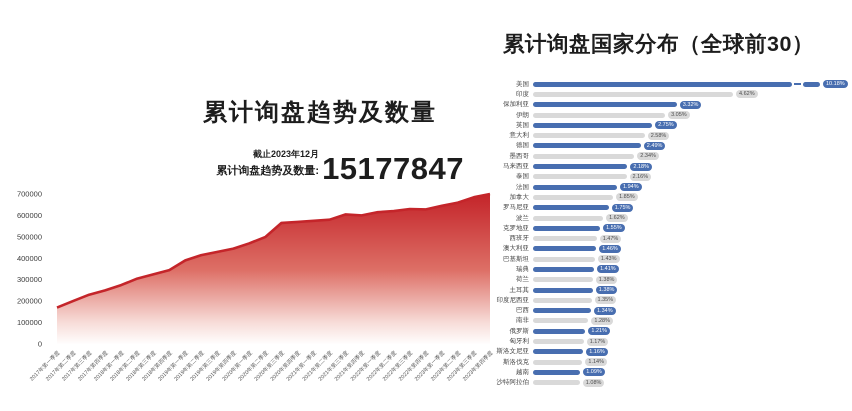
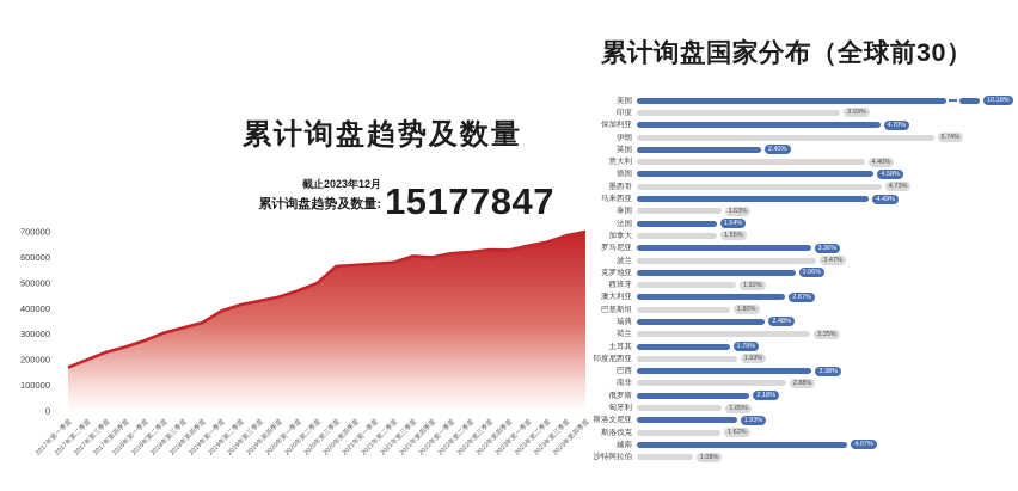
累计询盘国家分布（全球前30）/印度: 4.62% -> 3.93%
累计询盘国家分布（全球前30）/保加利亚: 3.32% -> 4.70%
累计询盘国家分布（全球前30）/伊朗: 3.05% -> 5.74%
累计询盘国家分布（全球前30）/英国: 2.75% -> 2.40%
累计询盘国家分布（全球前30）/意大利: 2.58% -> 4.40%
累计询盘国家分布（全球前30）/德国: 2.49% -> 4.58%
累计询盘国家分布（全球前30）/墨西哥: 2.34% -> 4.73%
累计询盘国家分布（全球前30）/马来西亚: 2.18% -> 4.49%
累计询盘国家分布（全球前30）/泰国: 2.16% -> 1.63%
累计询盘国家分布（全球前30）/法国: 1.94% -> 1.54%
累计询盘国家分布（全球前30）/加拿大: 1.85% -> 1.55%
累计询盘国家分布（全球前30）/罗马尼亚: 1.75% -> 3.36%
累计询盘国家分布（全球前30）/波兰: 1.62% -> 3.47%
累计询盘国家分布（全球前30）/克罗地亚: 1.55% -> 3.06%
累计询盘国家分布（全球前30）/西班牙: 1.47% -> 1.92%
累计询盘国家分布（全球前30）/澳大利亚: 1.46% -> 2.87%
累计询盘国家分布（全球前30）/巴基斯坦: 1.43% -> 1.80%
累计询盘国家分布（全球前30）/瑞典: 1.41% -> 2.48%
累计询盘国家分布（全球前30）/荷兰: 1.38% -> 3.35%
累计询盘国家分布（全球前30）/土耳其: 1.38% -> 1.79%
累计询盘国家分布（全球前30）/印度尼西亚: 1.35% -> 1.93%
累计询盘国家分布（全球前30）/巴西: 1.34% -> 3.38%
累计询盘国家分布（全球前30）/南非: 1.28% -> 2.88%
累计询盘国家分布（全球前30）/俄罗斯: 1.21% -> 2.18%
累计询盘国家分布（全球前30）/匈牙利: 1.17% -> 1.65%
累计询盘国家分布（全球前30）/斯洛文尼亚: 1.16% -> 1.93%
累计询盘国家分布（全球前30）/斯洛伐克: 1.14% -> 1.62%
累计询盘国家分布（全球前30）/越南: 1.09% -> 4.07%
